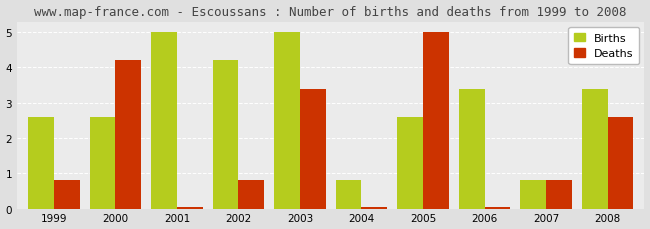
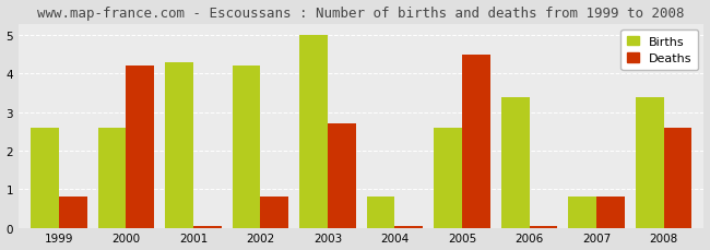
Births/2001: 5.0 -> 4.3
Deaths/2003: 3.40 -> 2.70
Deaths/2005: 5.00 -> 4.50
